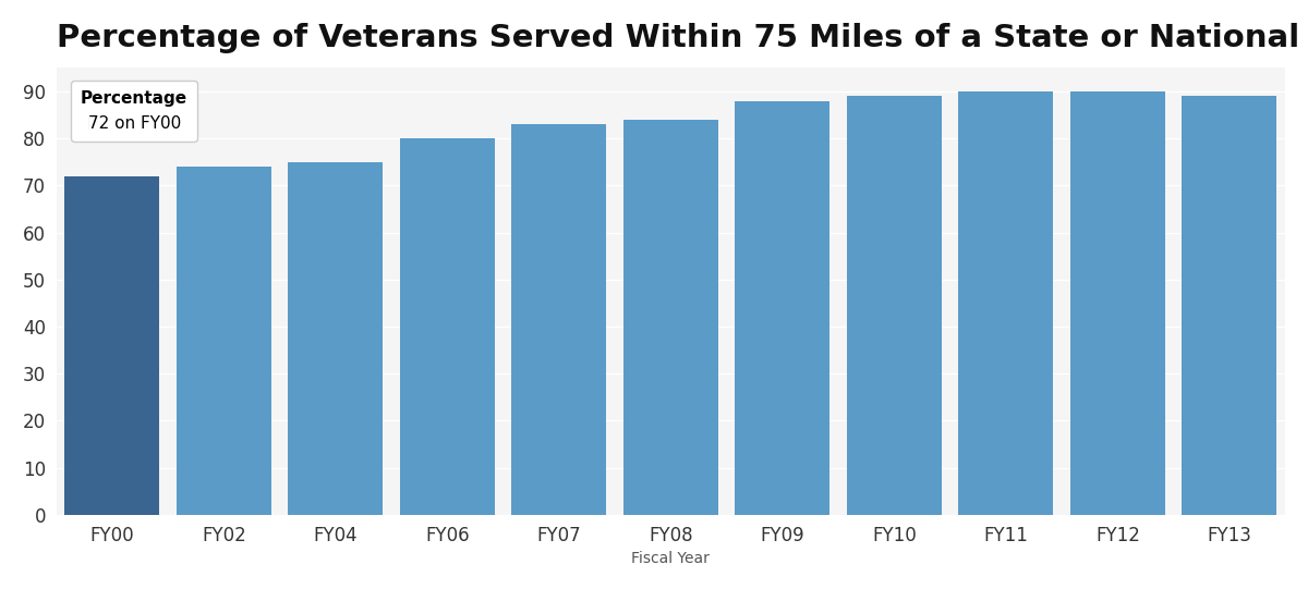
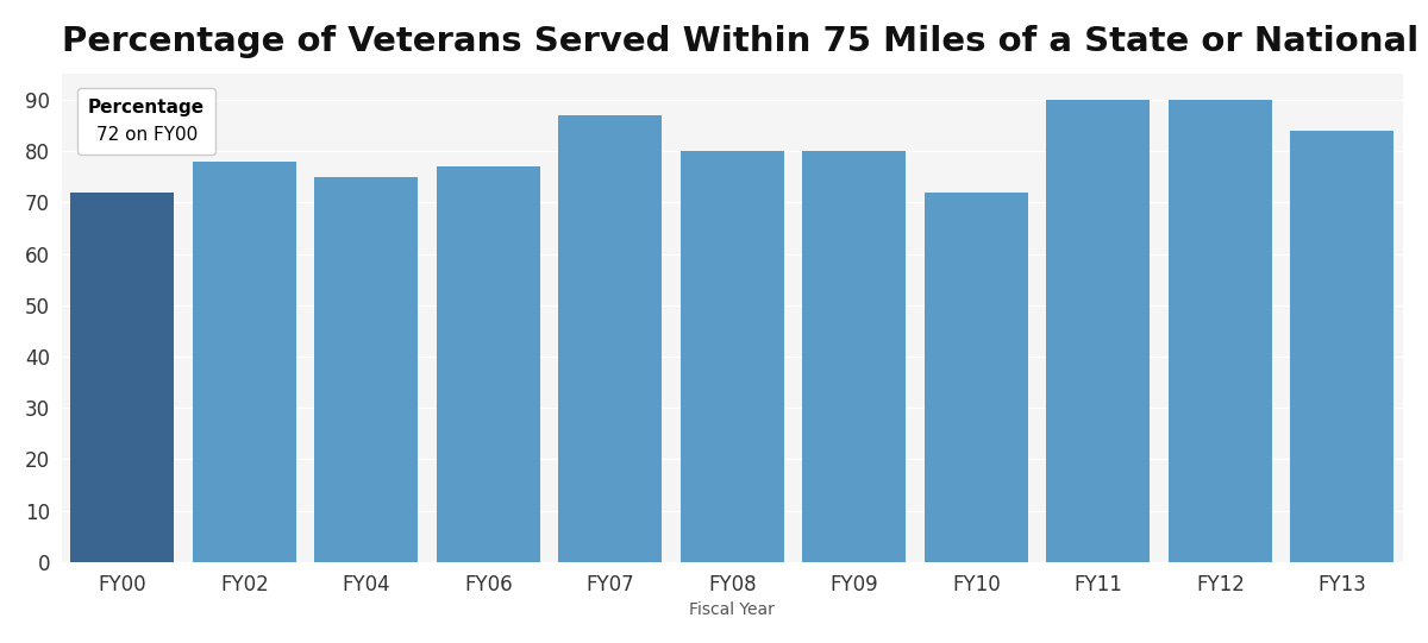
FY02: 74 -> 78
FY06: 80 -> 77
FY07: 83 -> 87
FY08: 84 -> 80
FY09: 88 -> 80
FY10: 89 -> 72
FY13: 89 -> 84
